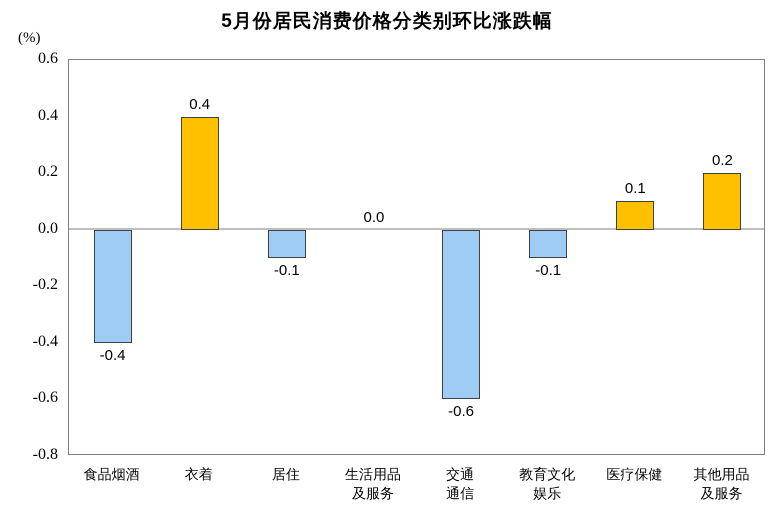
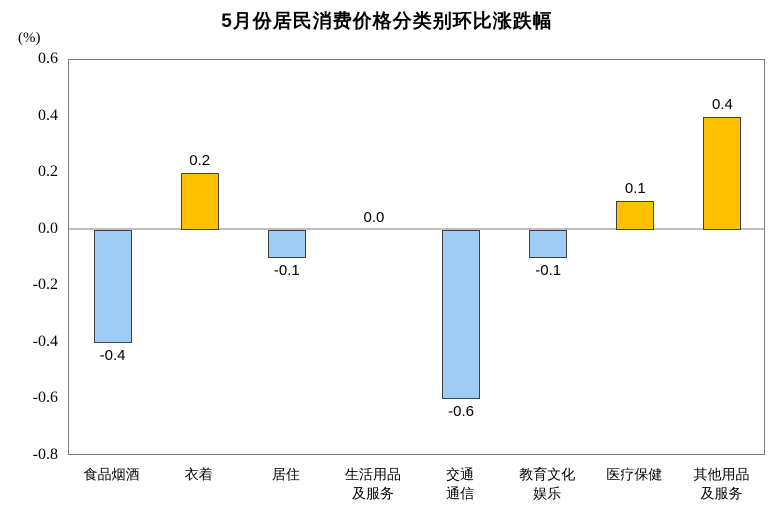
衣着: 0.4 -> 0.2
其他用品 及服务: 0.2 -> 0.4
